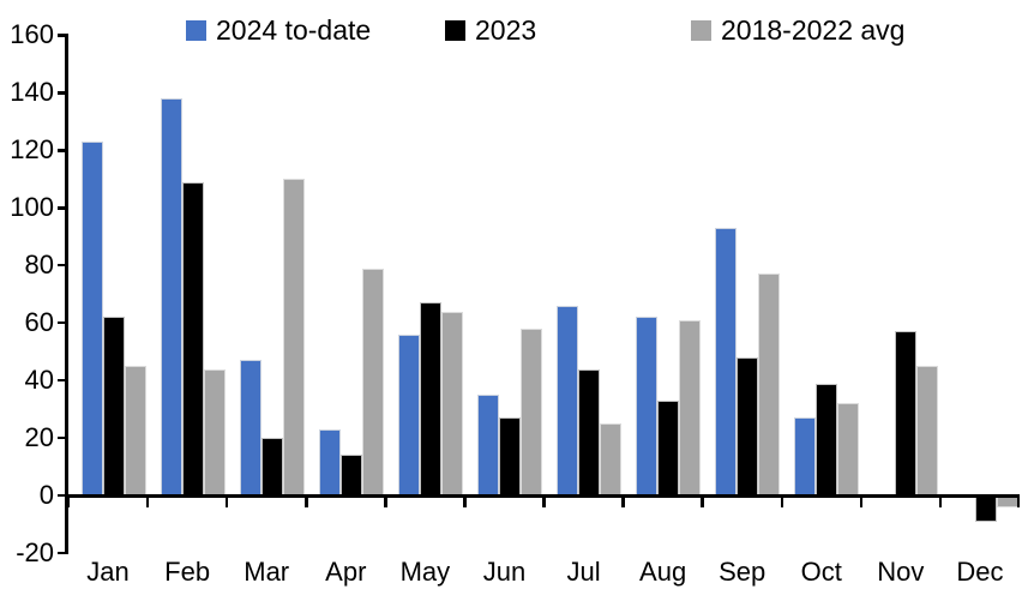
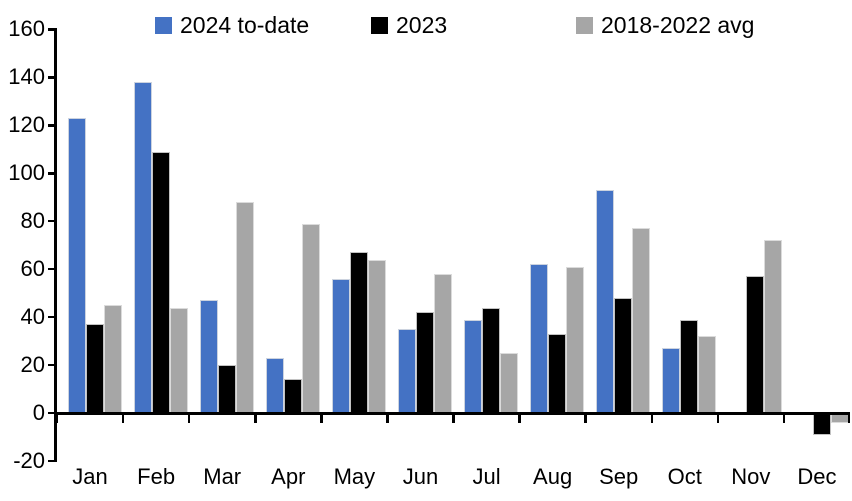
2023/Jan: 62 -> 37
2018-2022 avg/Mar: 110 -> 88
2023/Jun: 27 -> 42
2024 to-date/Jul: 66 -> 39
2018-2022 avg/Nov: 45 -> 72
